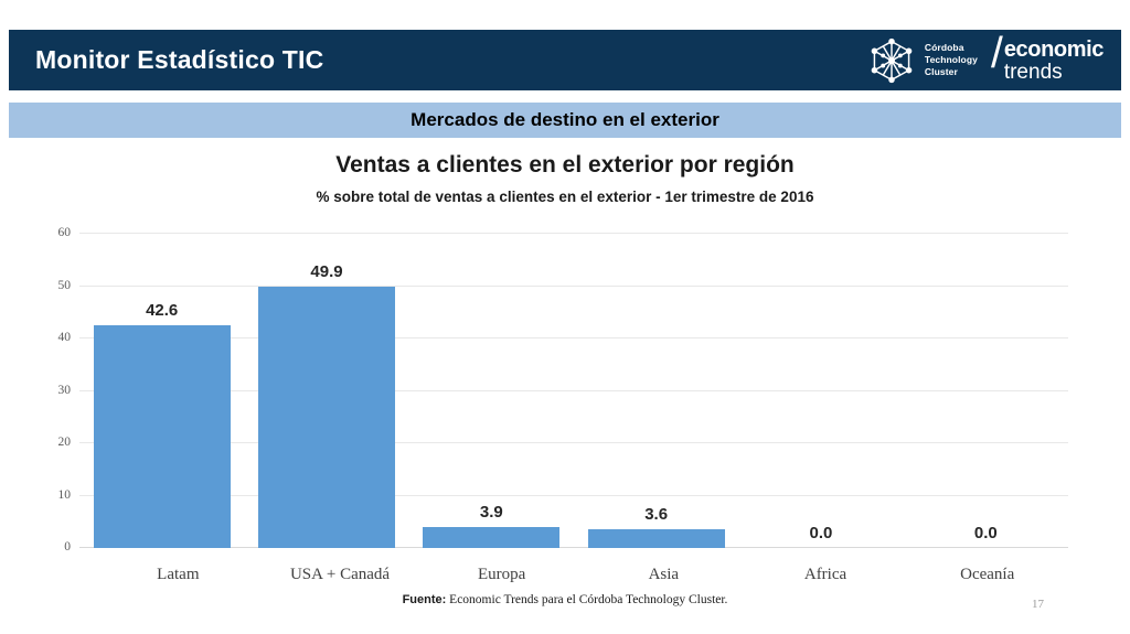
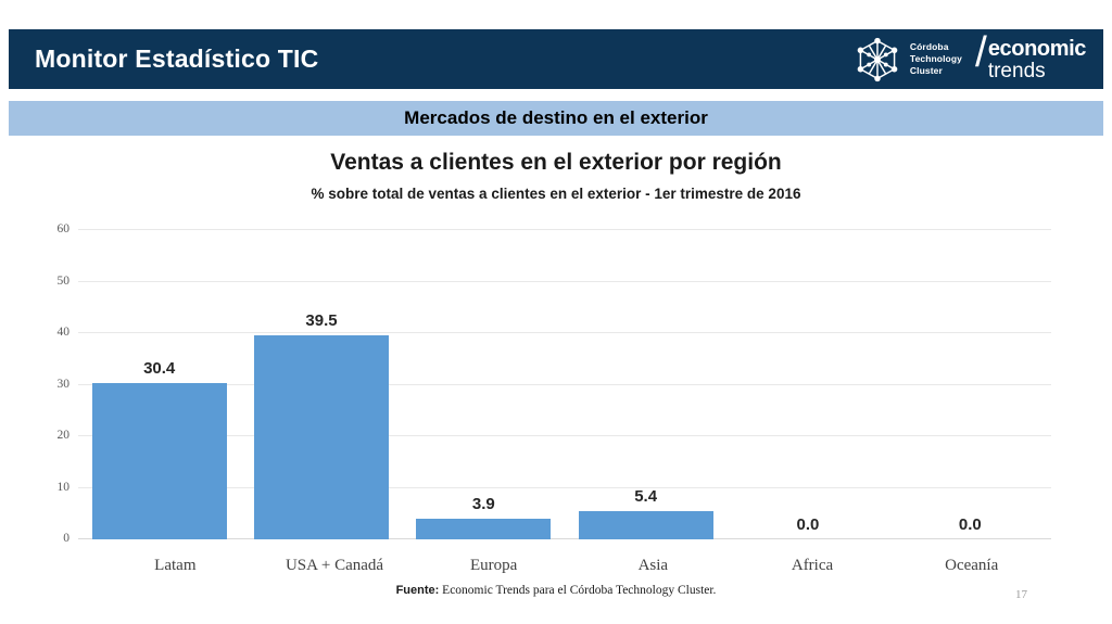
Latam: 42.6 -> 30.4
USA + Canadá: 49.9 -> 39.5
Asia: 3.6 -> 5.4
